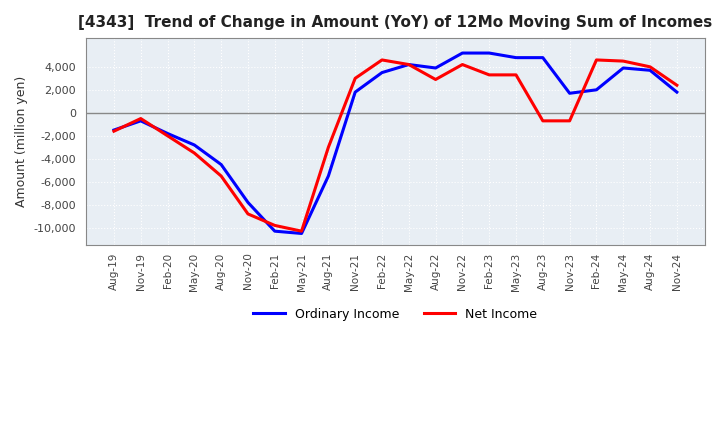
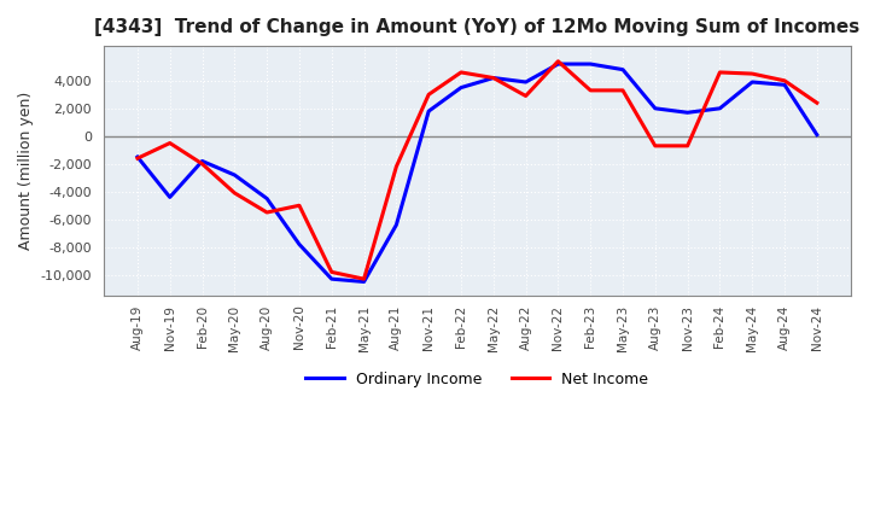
Ordinary Income/Nov-19: -700 -> -4,400
Net Income/May-20: -3,500 -> -4,100
Net Income/Nov-20: -8,800 -> -5,000
Ordinary Income/Aug-21: -5,500 -> -6,400
Net Income/Aug-21: -3,000 -> -2,200
Net Income/Nov-22: 4,200 -> 5,400
Ordinary Income/Aug-23: 4,800 -> 2,000
Ordinary Income/Nov-24: 1,800 -> 100
